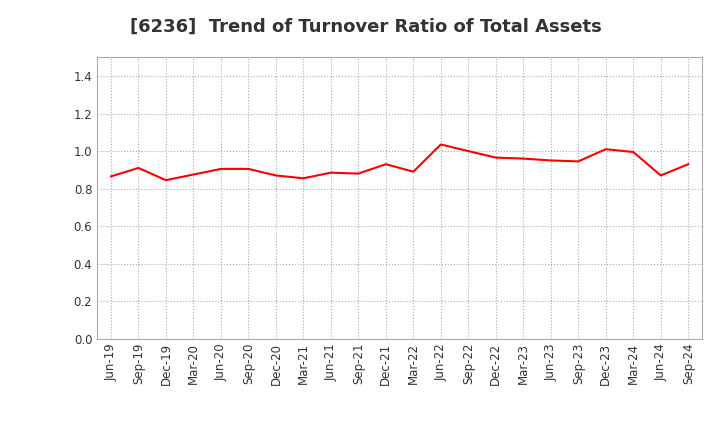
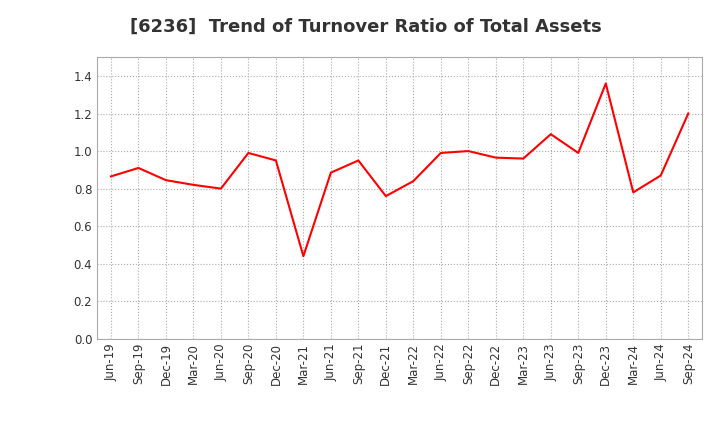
Mar-20: 0.88 -> 0.82
Jun-20: 0.91 -> 0.80
Sep-20: 0.91 -> 0.99
Dec-20: 0.87 -> 0.95
Mar-21: 0.85 -> 0.44
Sep-21: 0.88 -> 0.95
Dec-21: 0.93 -> 0.76
Mar-22: 0.89 -> 0.84
Jun-22: 1.03 -> 0.99
Jun-23: 0.95 -> 1.09
Sep-23: 0.94 -> 0.99
Dec-23: 1.01 -> 1.36
Mar-24: 0.99 -> 0.78
Sep-24: 0.93 -> 1.20
